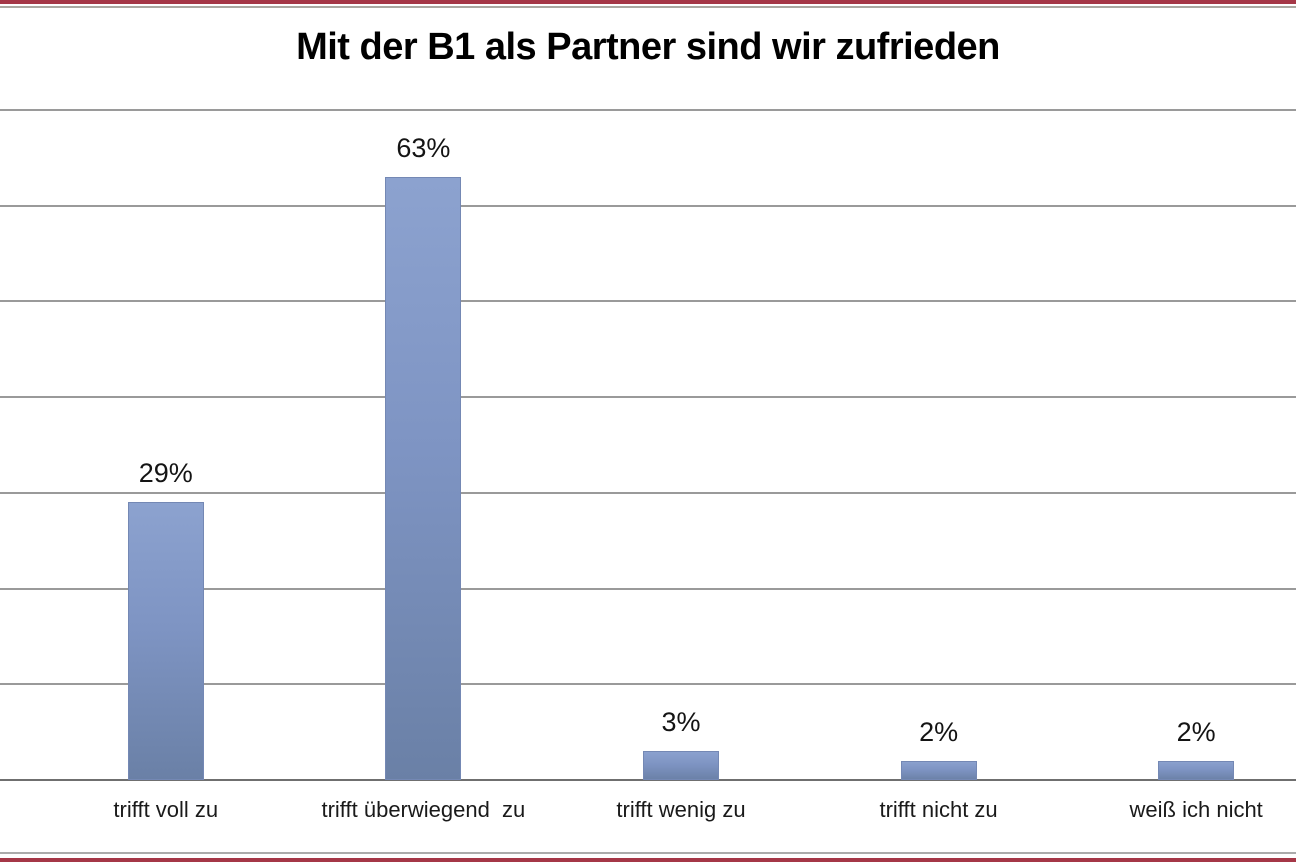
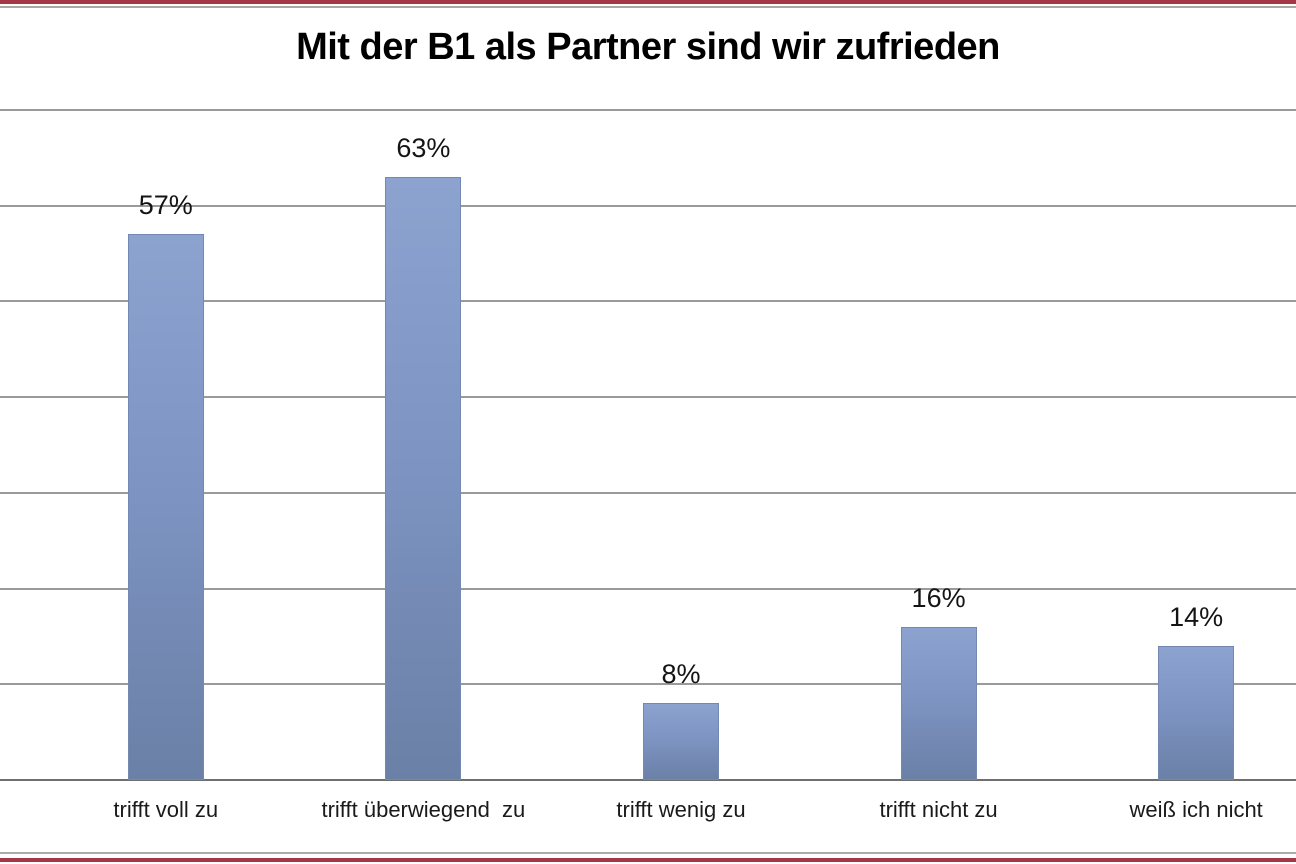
trifft voll zu: 29% -> 57%
trifft wenig zu: 3% -> 8%
trifft nicht zu: 2% -> 16%
weiß ich nicht: 2% -> 14%
